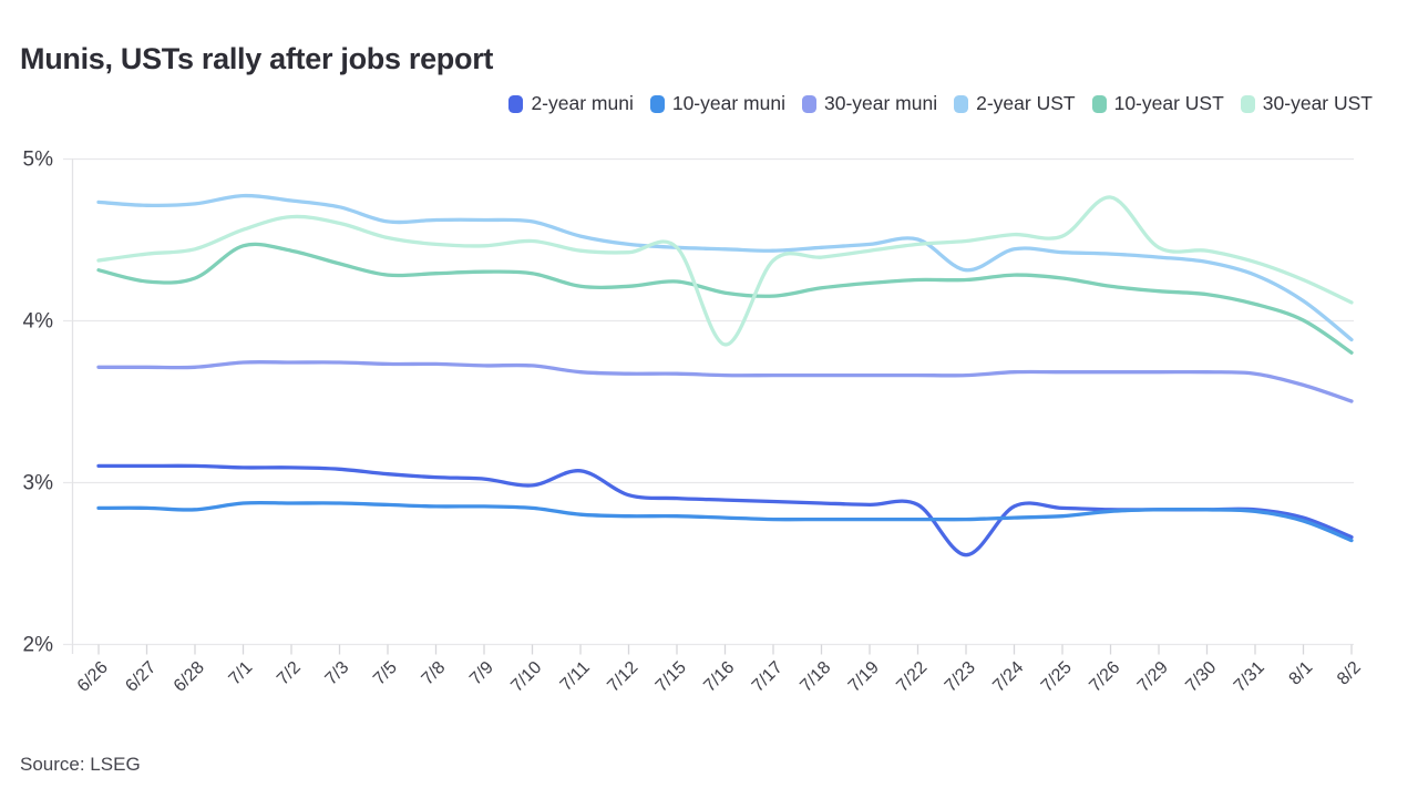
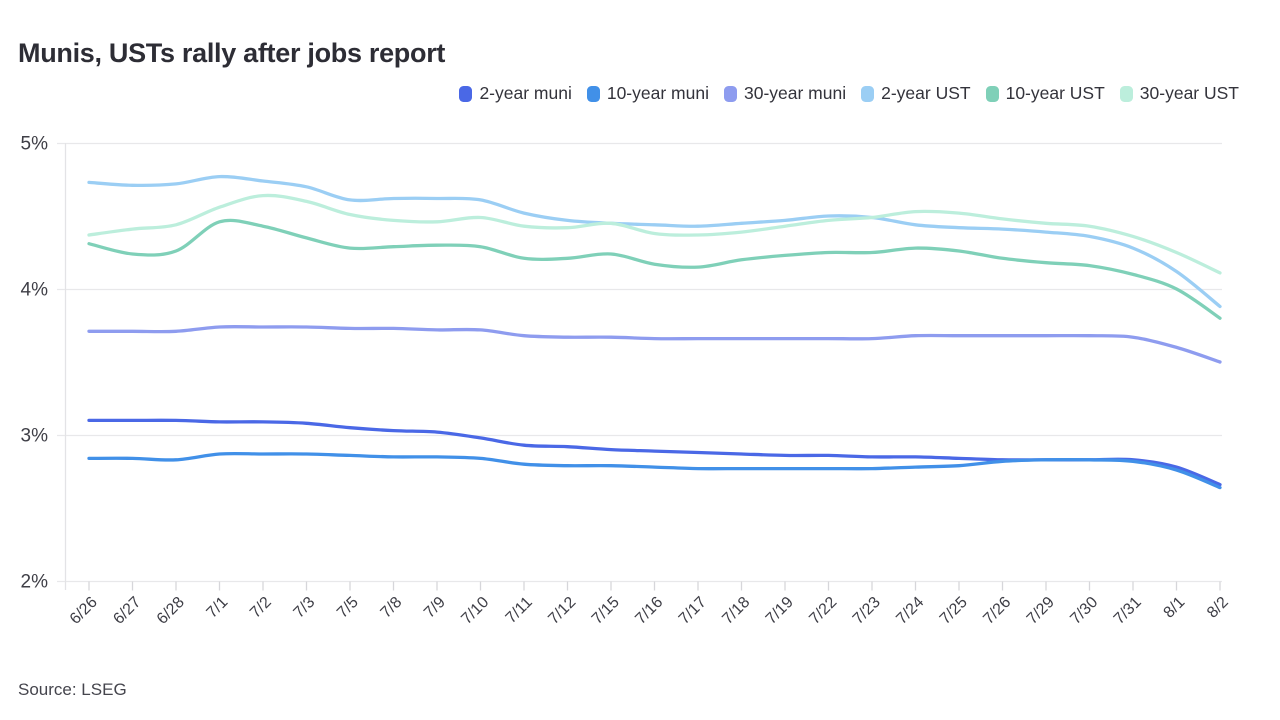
2-year muni/7/11: 3.07% -> 2.93%
30-year UST/7/16: 3.85% -> 4.38%
2-year muni/7/23: 2.55% -> 2.85%
2-year UST/7/23: 4.31% -> 4.49%
30-year UST/7/26: 4.76% -> 4.48%
